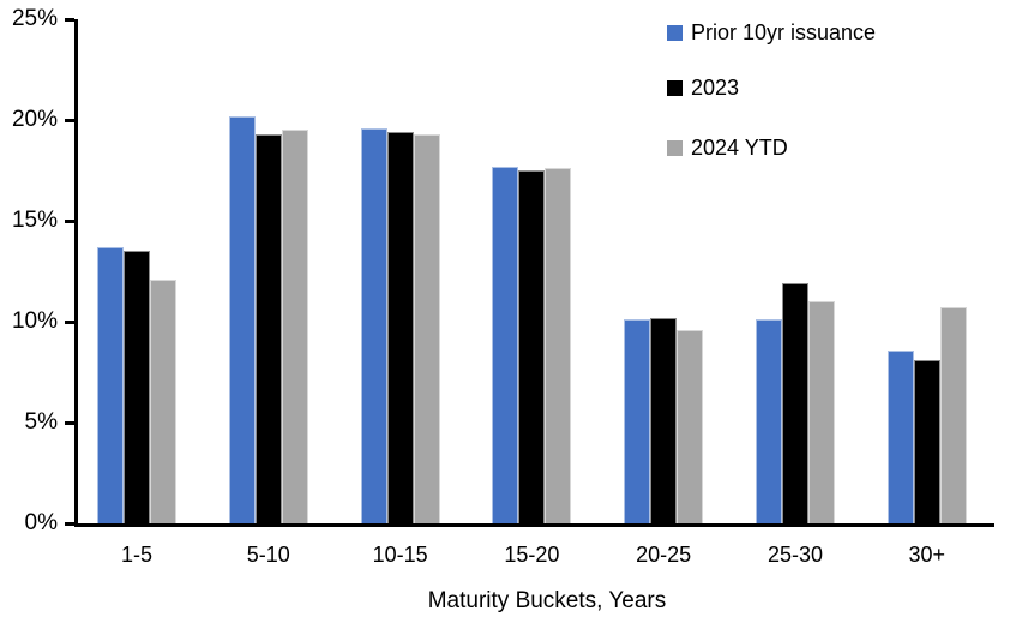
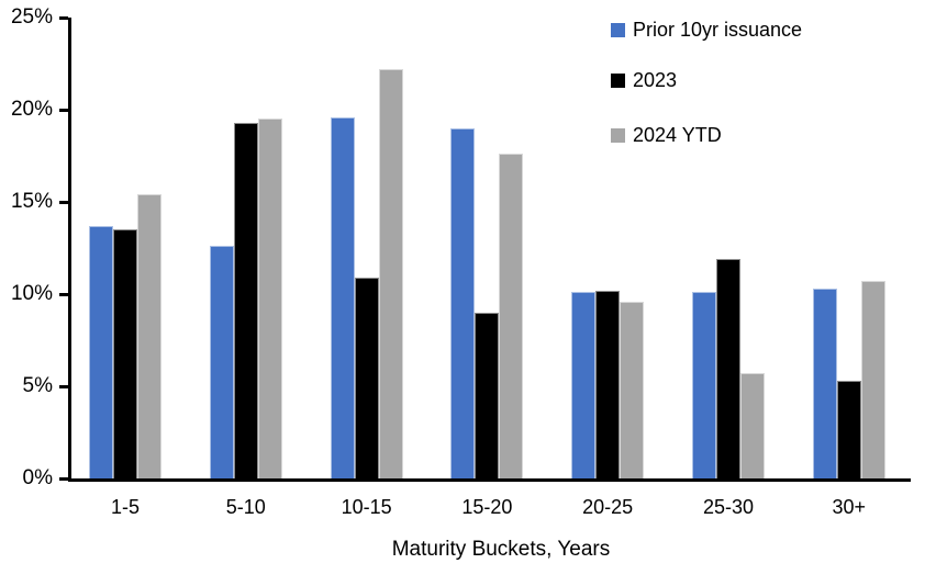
2024 YTD/1-5: 12.1% -> 15.4%
Prior 10yr issuance/5-10: 20.2% -> 12.6%
2023/10-15: 19.4% -> 10.9%
2024 YTD/10-15: 19.3% -> 22.2%
Prior 10yr issuance/15-20: 17.7% -> 19.0%
2023/15-20: 17.5% -> 9.0%
2024 YTD/25-30: 11.0% -> 5.7%
Prior 10yr issuance/30+: 8.6% -> 10.3%
2023/30+: 8.1% -> 5.3%
